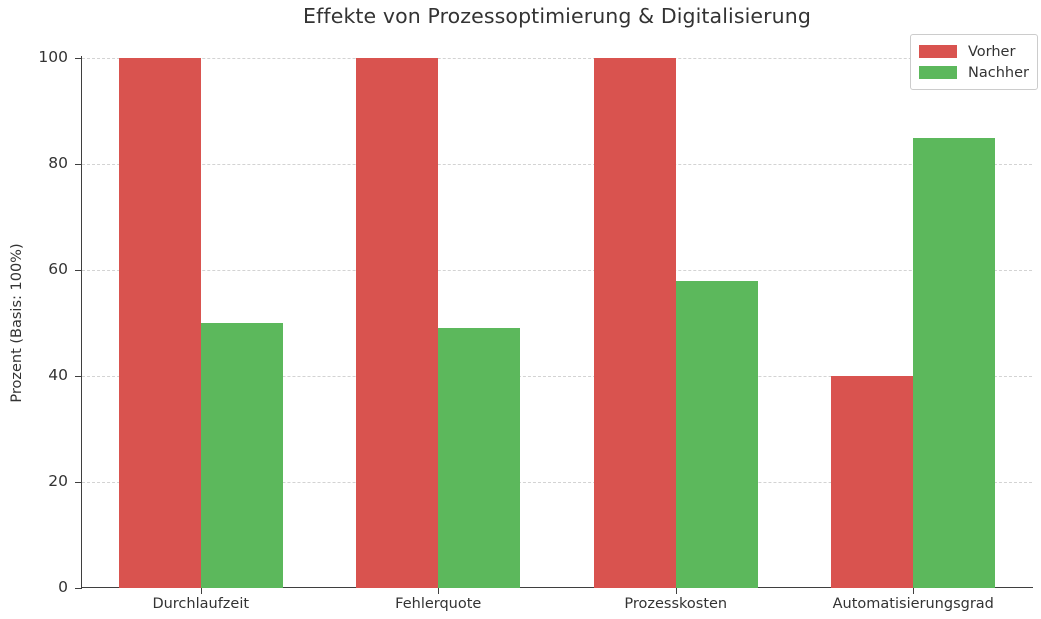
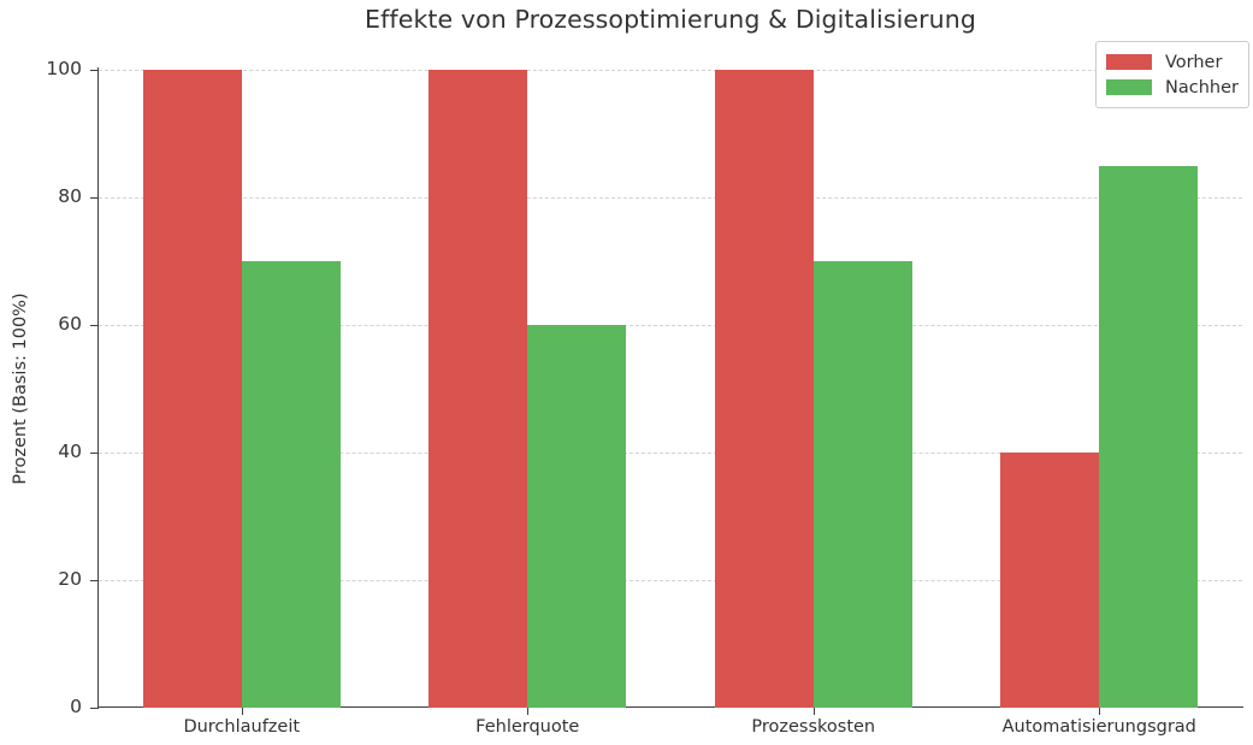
Nachher/Durchlaufzeit: 50 -> 70
Nachher/Fehlerquote: 49 -> 60
Nachher/Prozesskosten: 58 -> 70
